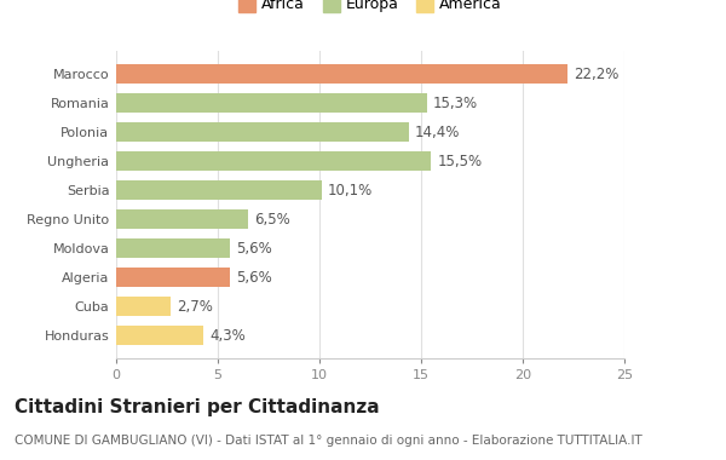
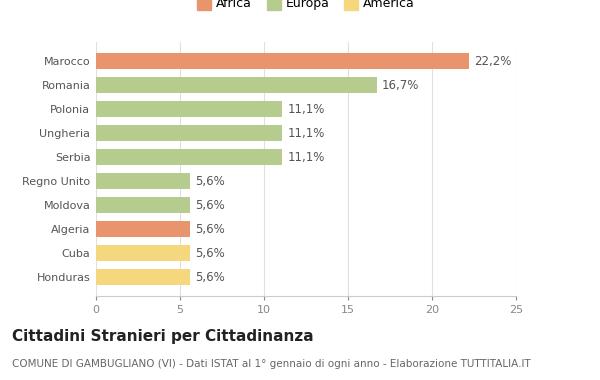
Romania: 15,3% -> 16,7%
Polonia: 14,4% -> 11,1%
Ungheria: 15,5% -> 11,1%
Serbia: 10,1% -> 11,1%
Regno Unito: 6,5% -> 5,6%
Cuba: 2,7% -> 5,6%
Honduras: 4,3% -> 5,6%
